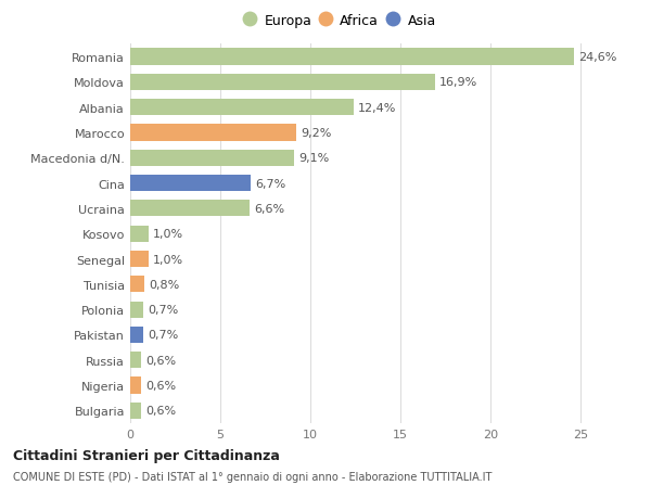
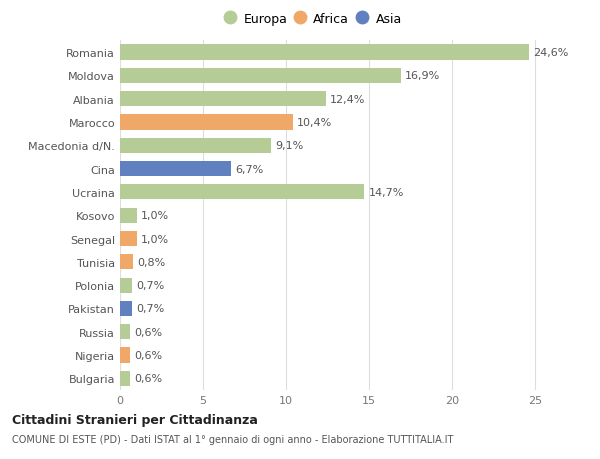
Marocco: 9,2% -> 10,4%
Ucraina: 6,6% -> 14,7%
